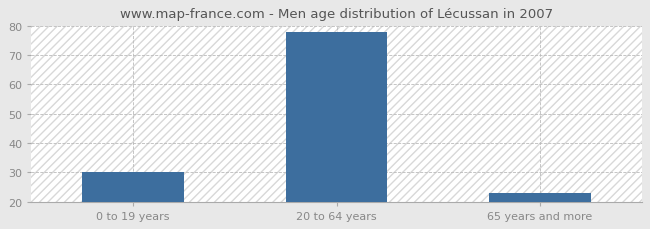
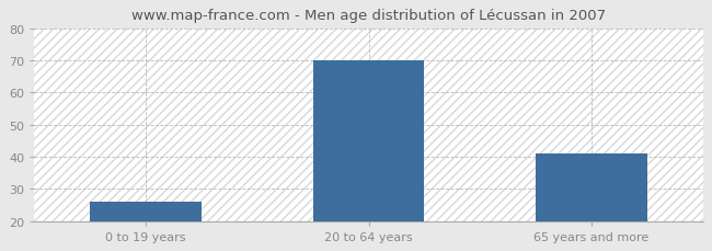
0 to 19 years: 30 -> 26
20 to 64 years: 78 -> 70
65 years and more: 23 -> 41
